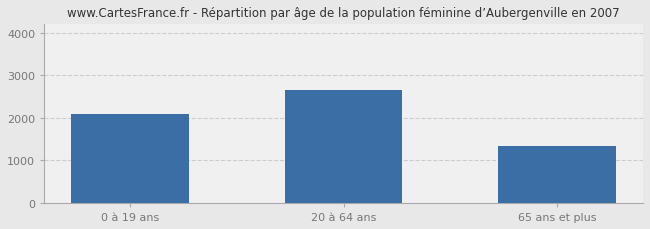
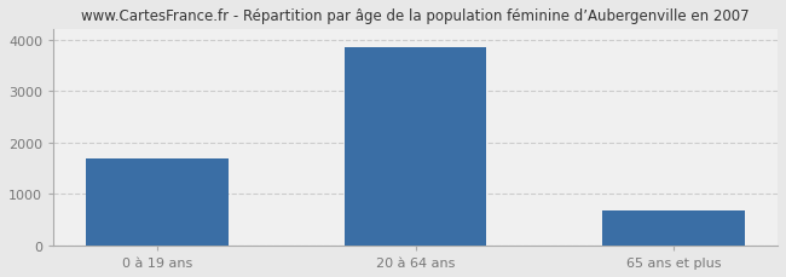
0 à 19 ans: 2100 -> 1700
20 à 64 ans: 2650 -> 3850
65 ans et plus: 1350 -> 680
